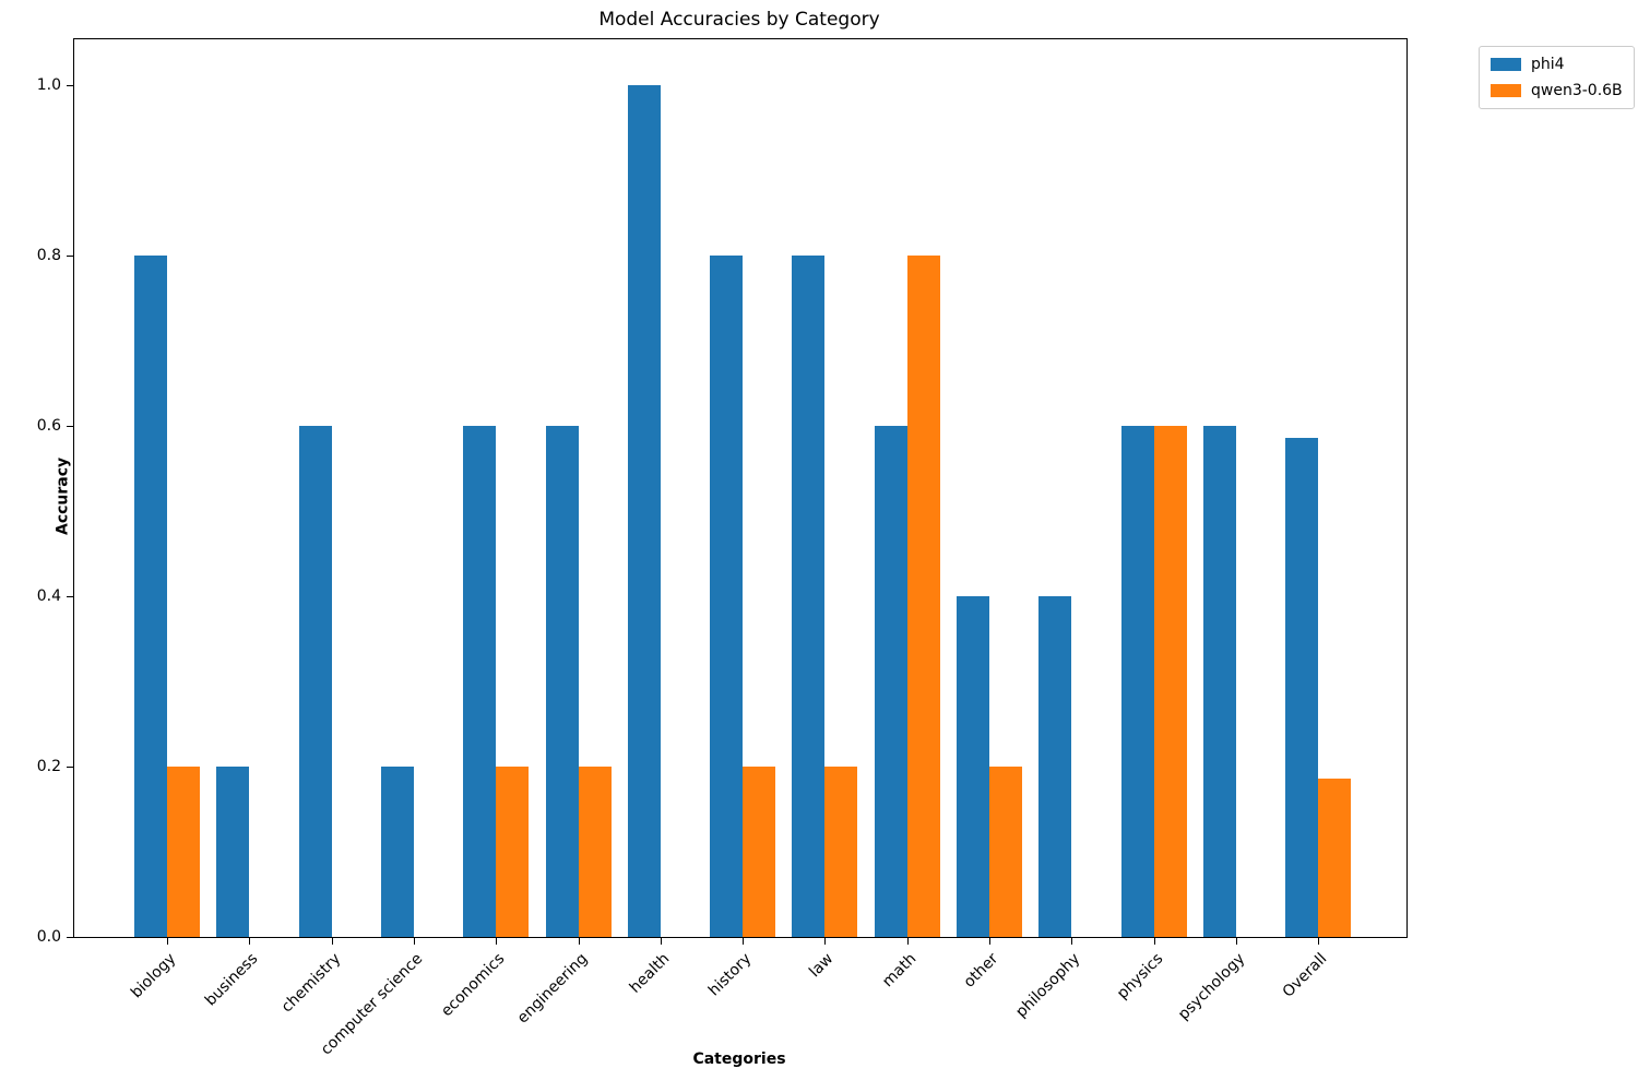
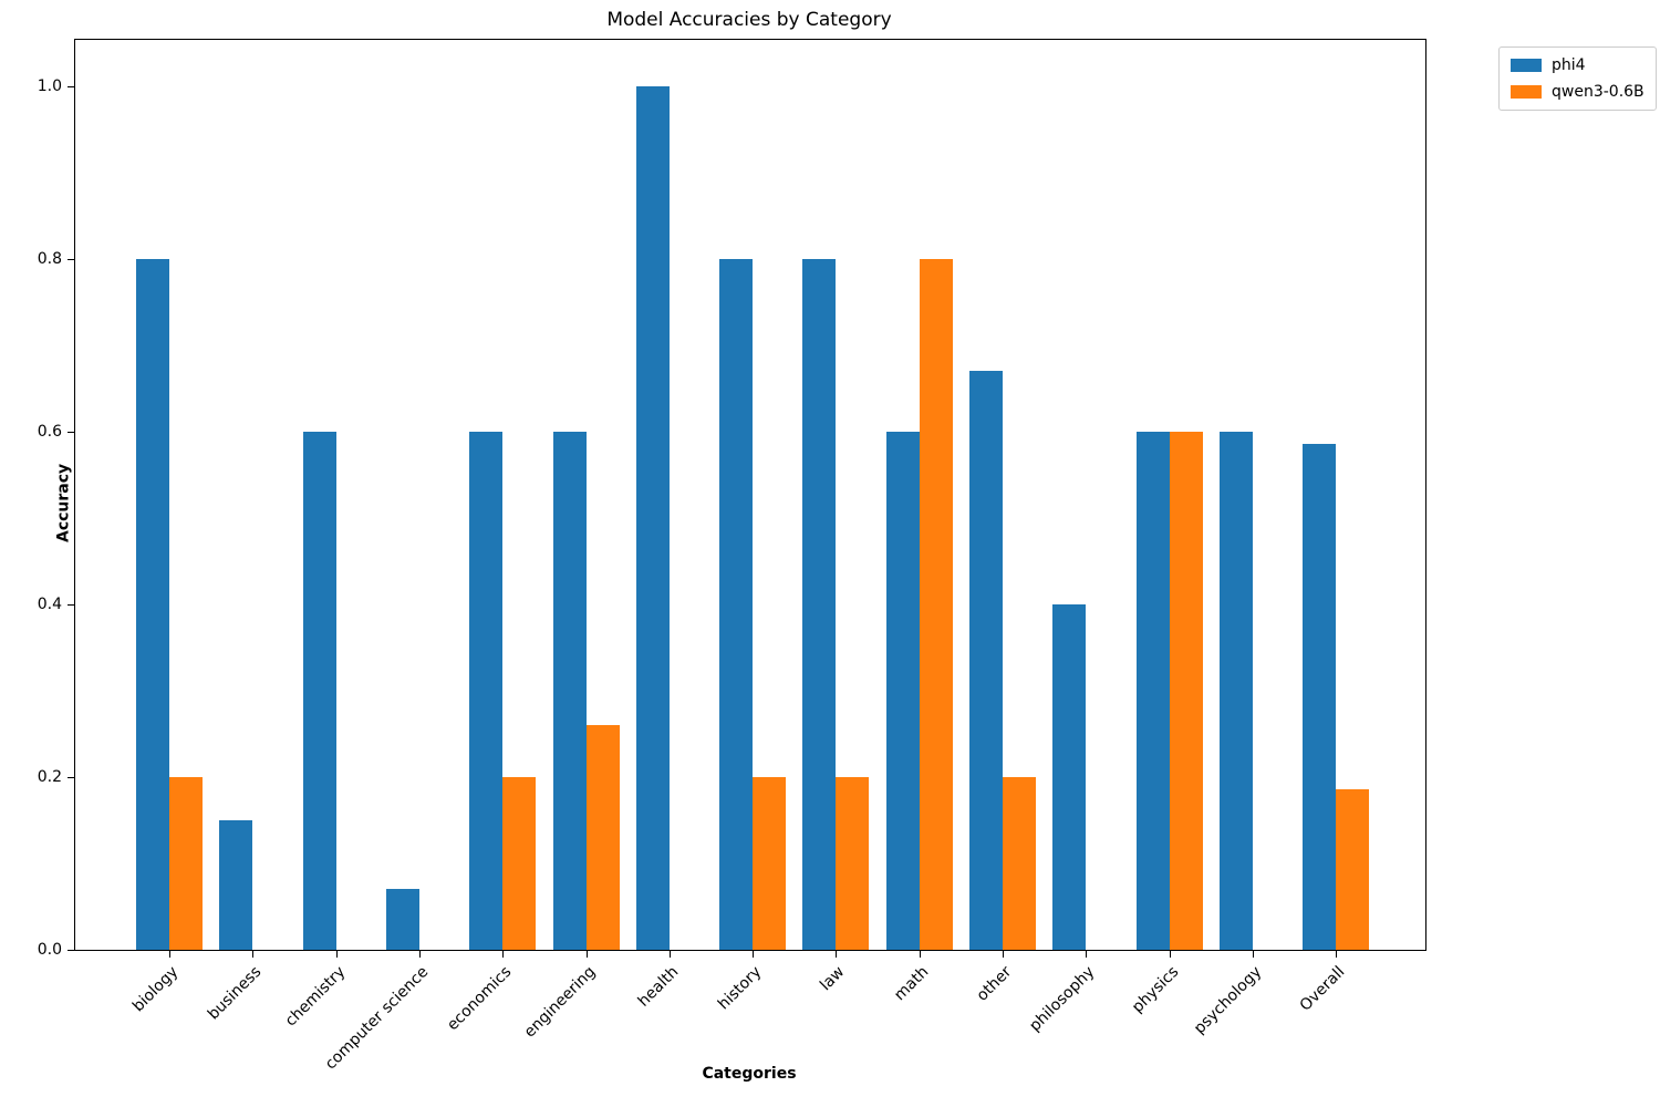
phi4/business: 0.20 -> 0.15
phi4/computer science: 0.20 -> 0.07
qwen3-0.6B/engineering: 0.20 -> 0.26
phi4/other: 0.40 -> 0.67
